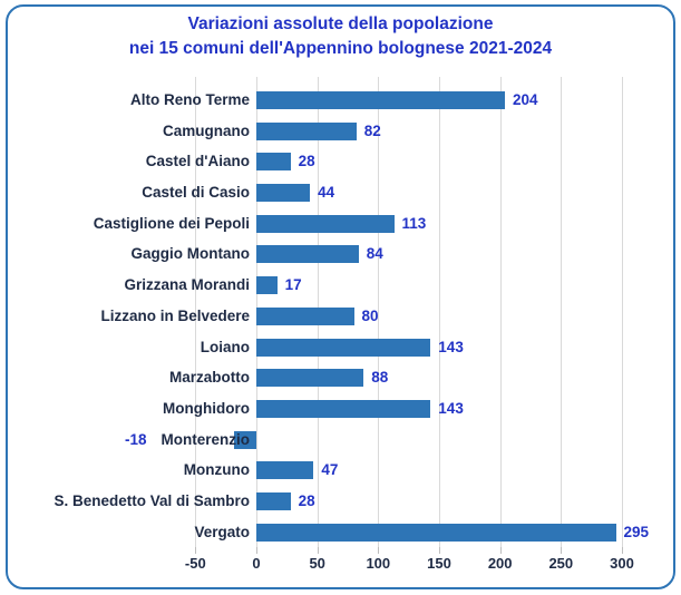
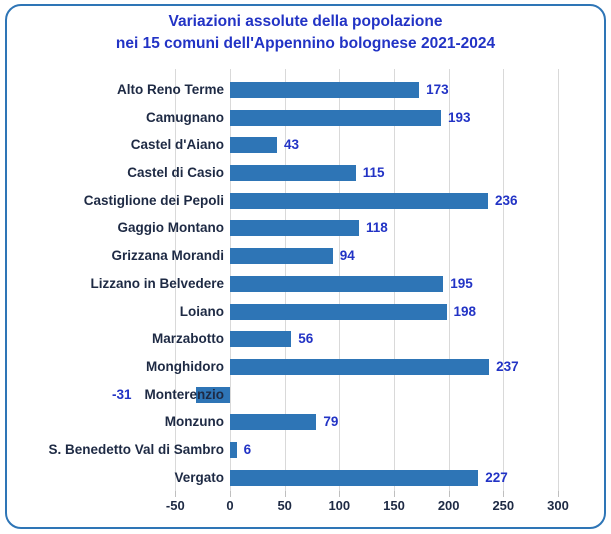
Alto Reno Terme: 204 -> 173
Camugnano: 82 -> 193
Castel d'Aiano: 28 -> 43
Castel di Casio: 44 -> 115
Castiglione dei Pepoli: 113 -> 236
Gaggio Montano: 84 -> 118
Grizzana Morandi: 17 -> 94
Lizzano in Belvedere: 80 -> 195
Loiano: 143 -> 198
Marzabotto: 88 -> 56
Monghidoro: 143 -> 237
Monterenzio: -18 -> -31
Monzuno: 47 -> 79
S. Benedetto Val di Sambro: 28 -> 6
Vergato: 295 -> 227
